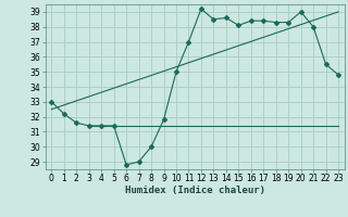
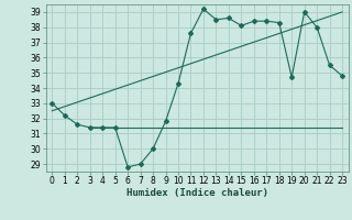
10: 35.0 -> 34.3
11: 37.0 -> 37.6
19: 38.3 -> 34.7
